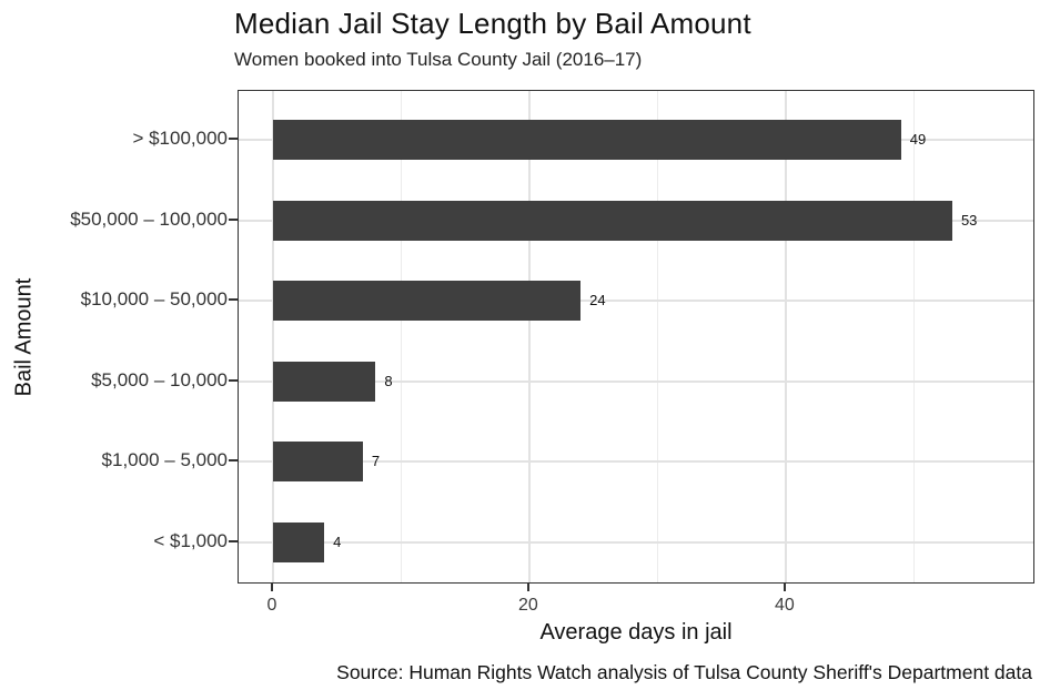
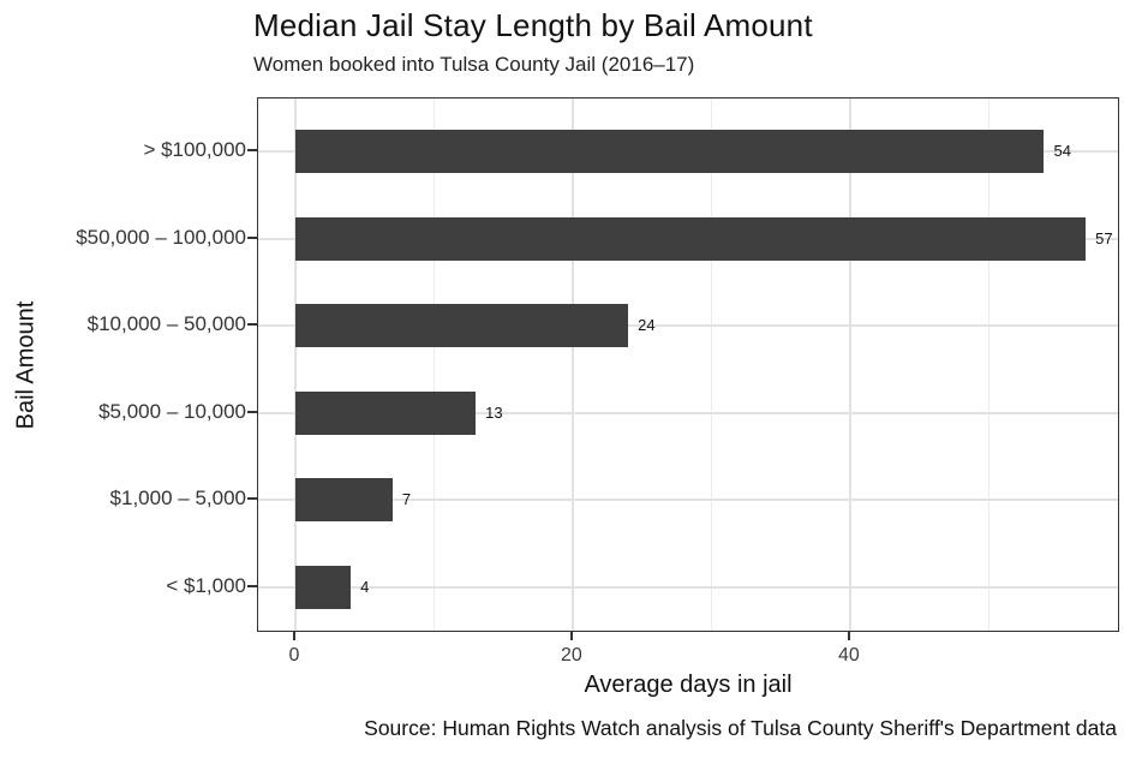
> $100,000: 49 -> 54
$50,000 – 100,000: 53 -> 57
$5,000 – 10,000: 8 -> 13
